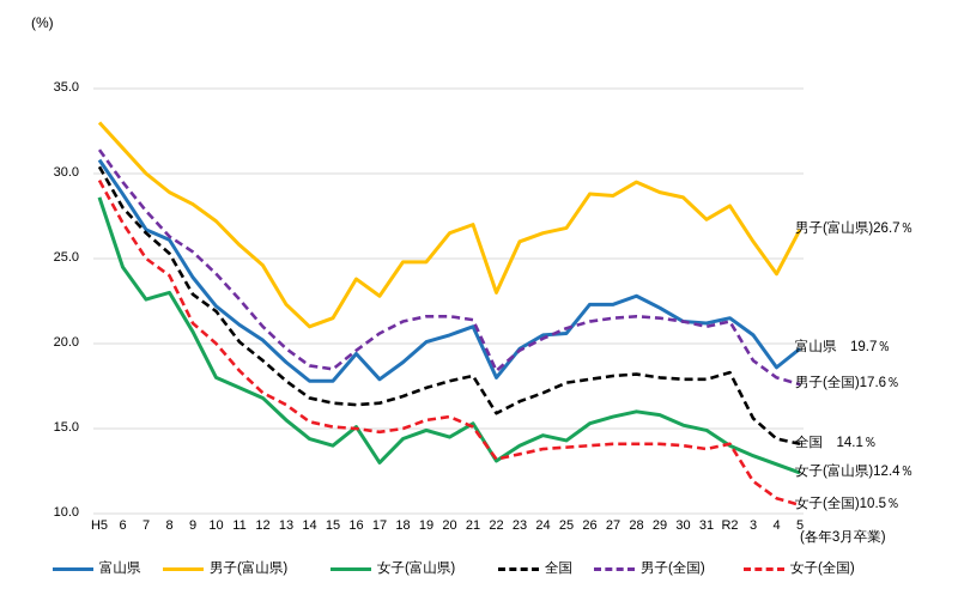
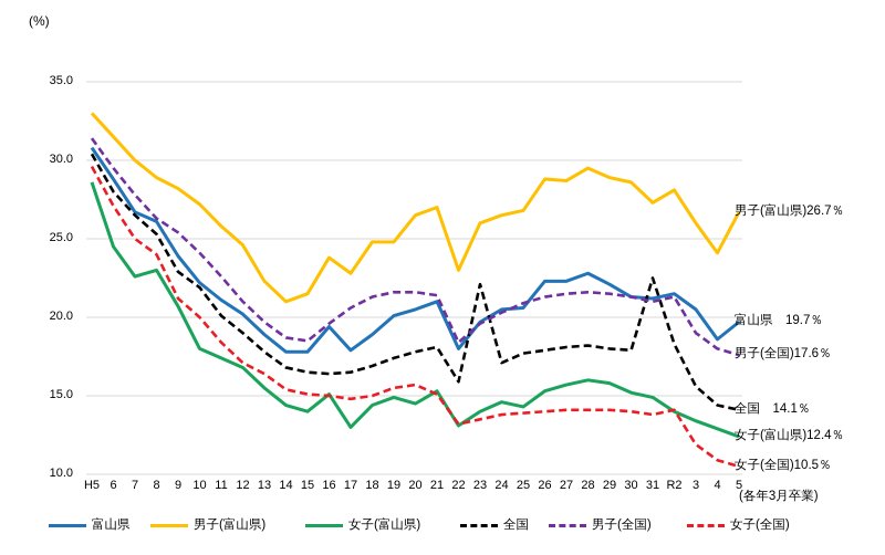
全国/23: 16.6 -> 22.1
全国/31: 17.9 -> 22.5
